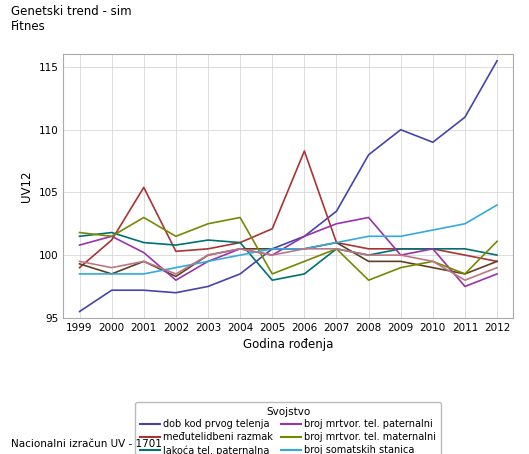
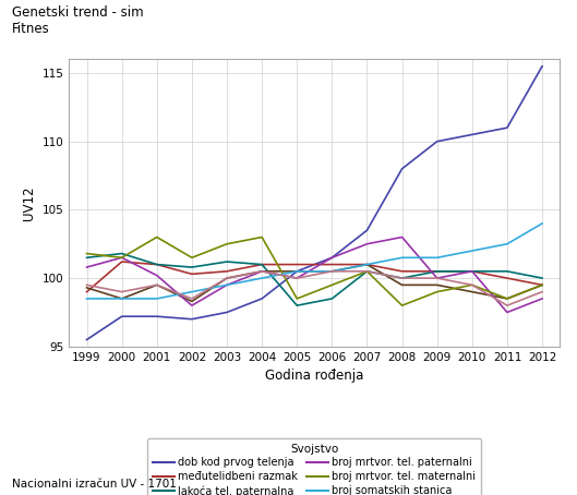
međutelidbeni razmak/2001: 105.4 -> 101.0
međutelidbeni razmak/2005: 102.1 -> 101.0
međutelidbeni razmak/2006: 108.3 -> 101.0
dob kod prvog telenja/2010: 109.0 -> 110.5
broj mrtvor. tel. maternalni/2012: 101.1 -> 99.5
